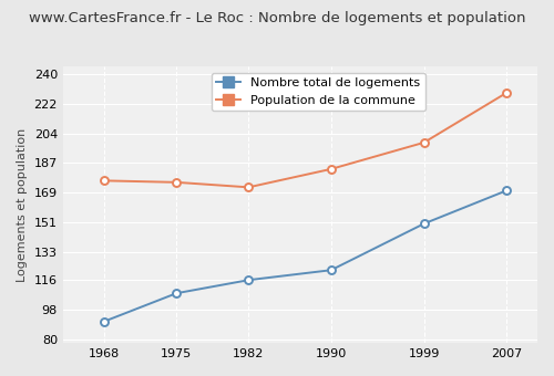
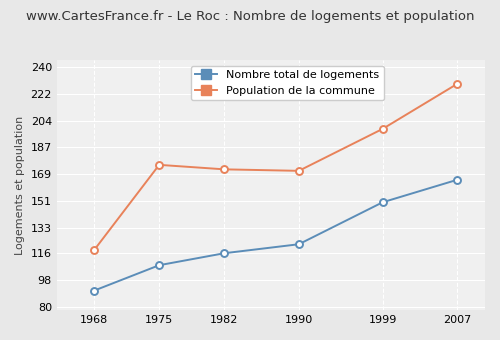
Population de la commune/1968: 176 -> 118
Population de la commune/1990: 183 -> 171
Nombre total de logements/2007: 170 -> 165
